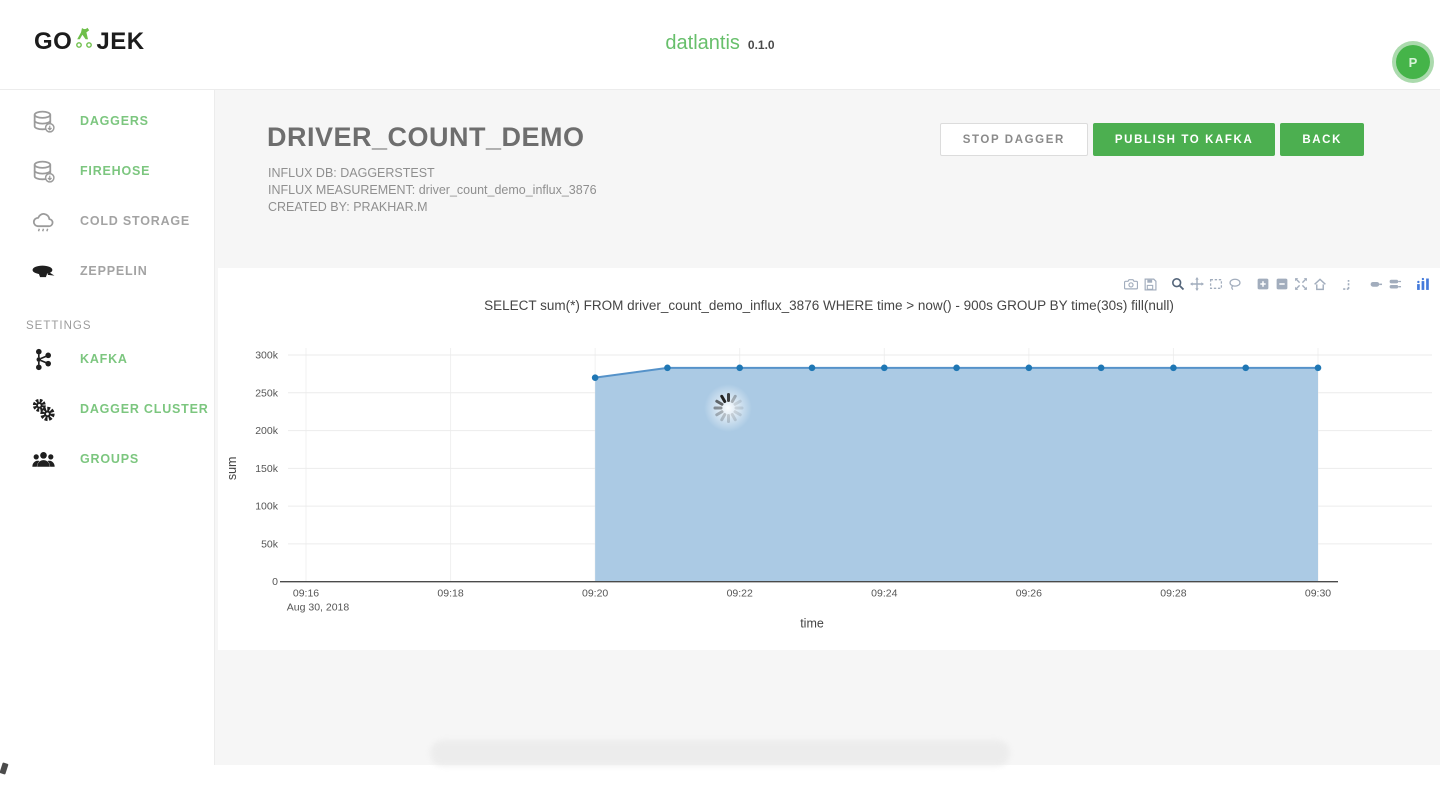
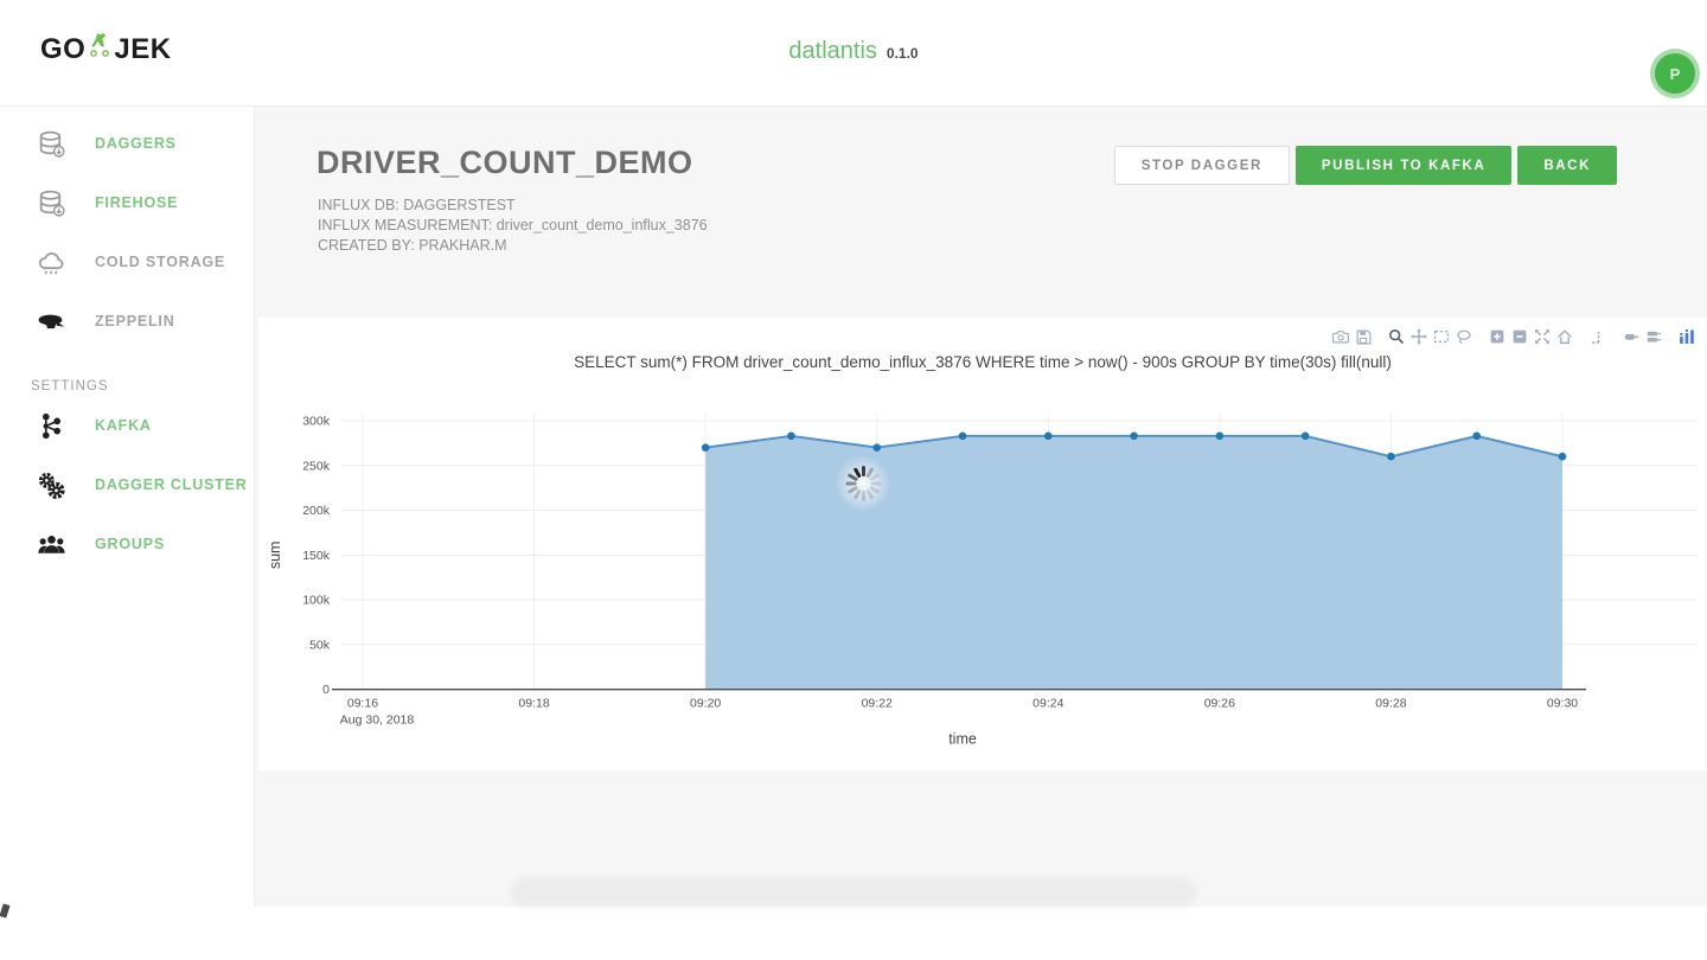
09:22: 280k -> 270k
09:28: 280k -> 260k
09:30: 280k -> 260k
